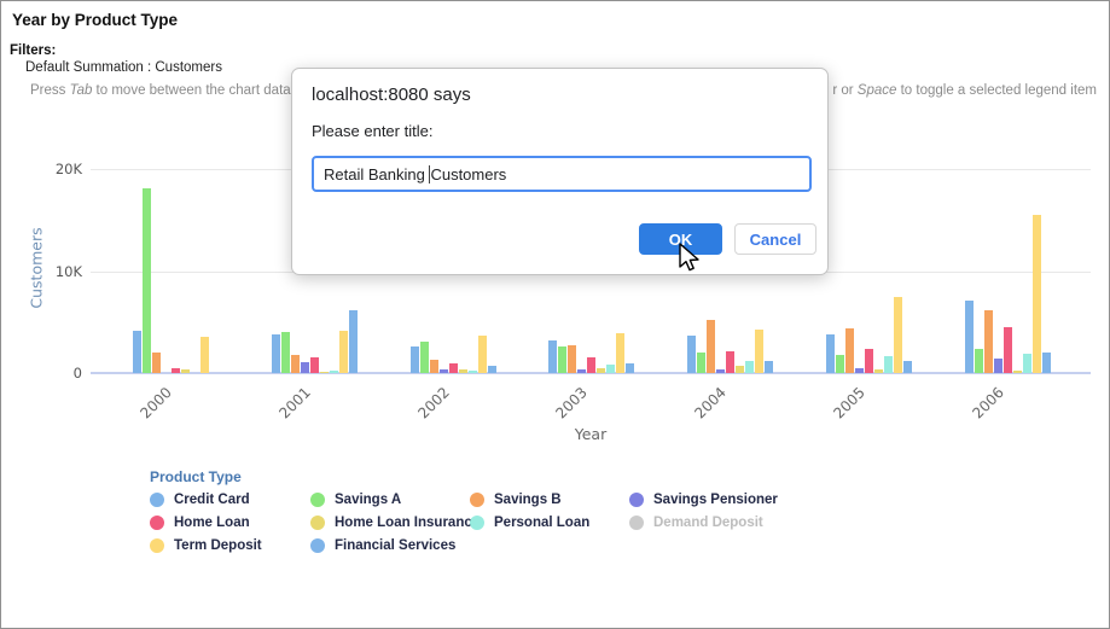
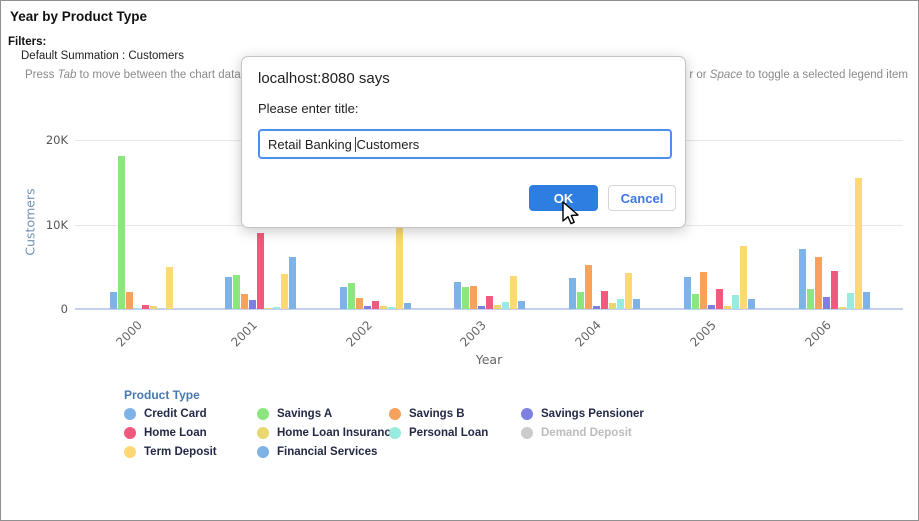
Credit Card/2000: 4K -> 2K
Term Deposit/2000: 4K -> 5K
Home Loan/2001: 2K -> 9K
Term Deposit/2002: 4K -> 10K
